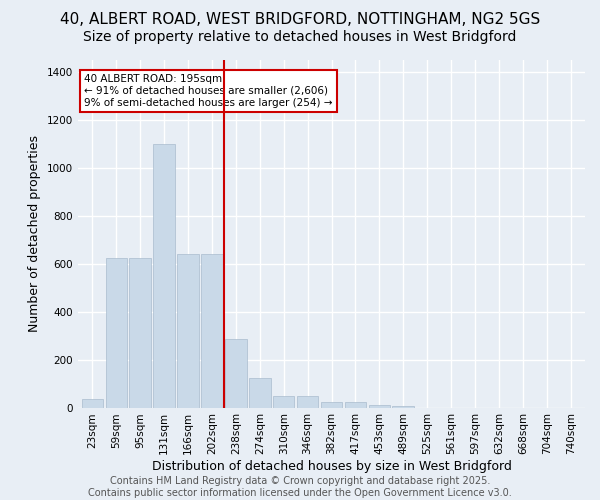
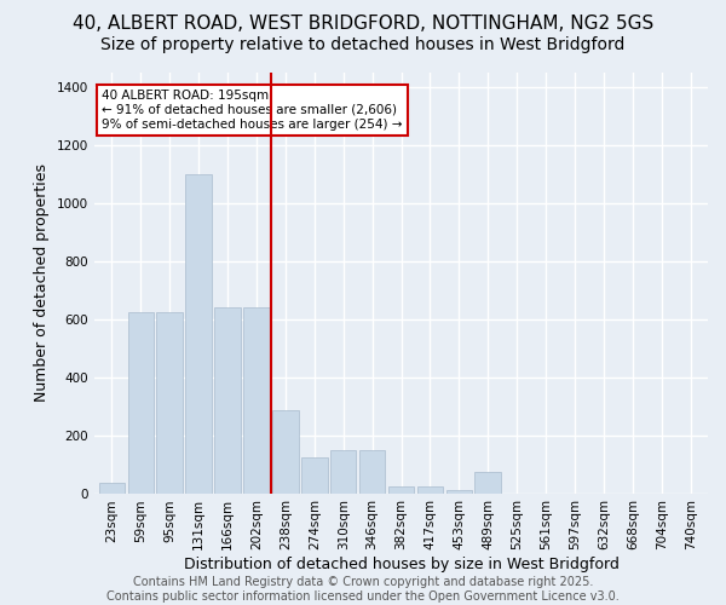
310sqm: 50 -> 150
346sqm: 50 -> 150
489sqm: 5 -> 75
